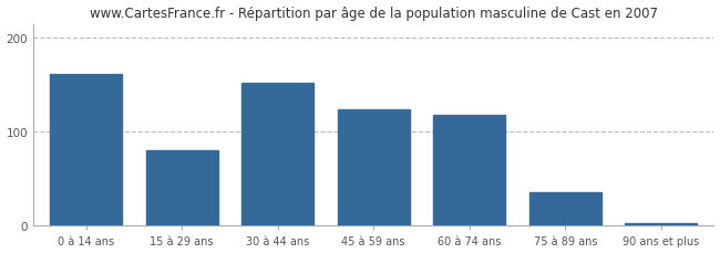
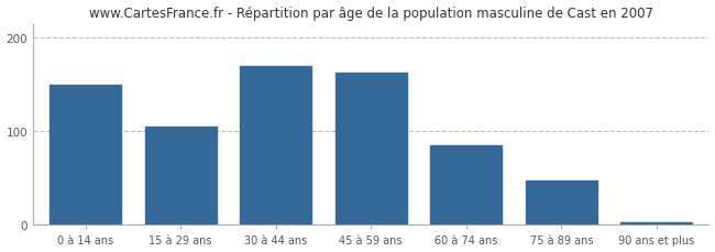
0 à 14 ans: 162 -> 150
15 à 29 ans: 80 -> 105
30 à 44 ans: 152 -> 170
45 à 59 ans: 124 -> 163
60 à 74 ans: 118 -> 85
75 à 89 ans: 36 -> 47
